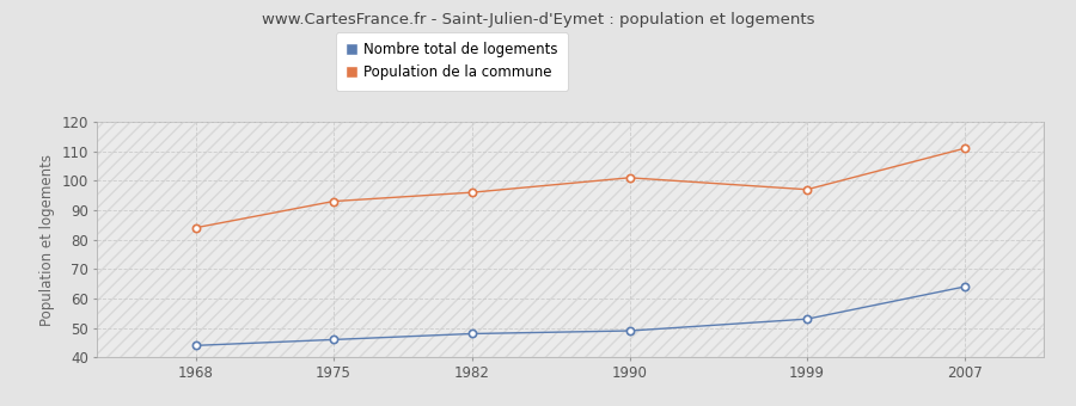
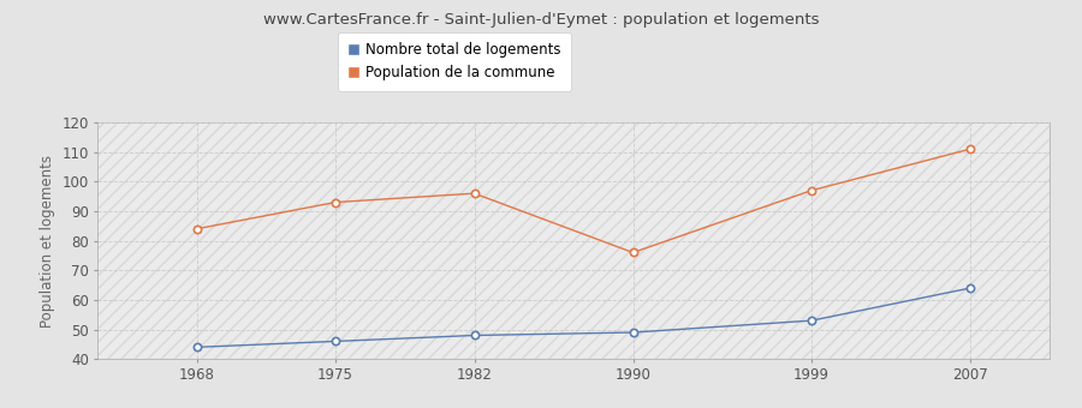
Population de la commune/1990: 101 -> 76
